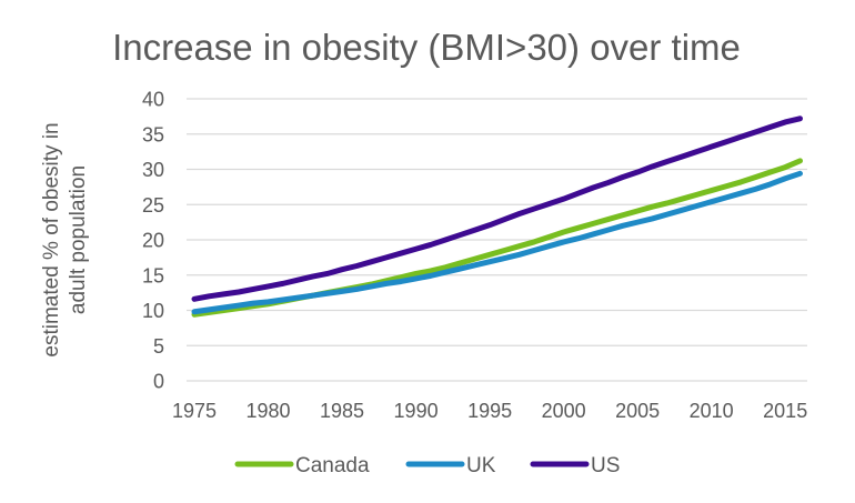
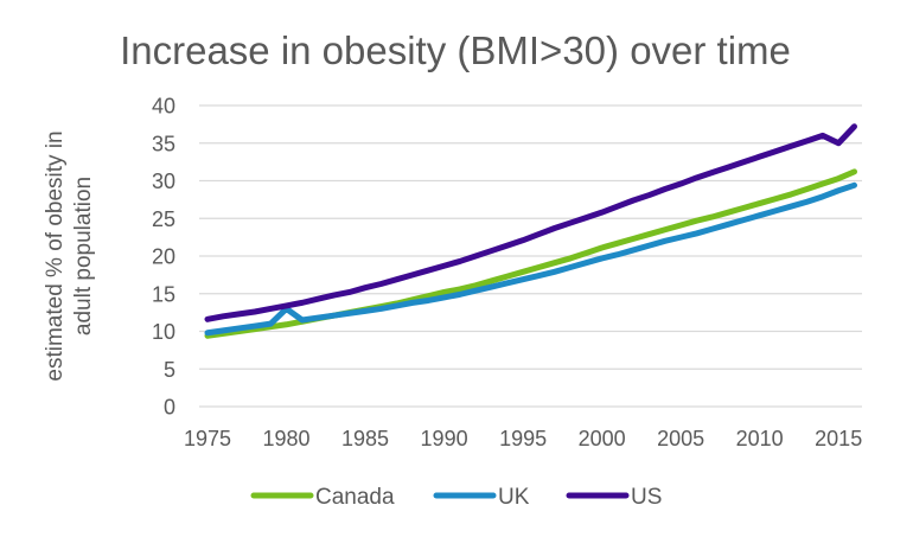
UK/1980: 11 -> 13
US/2015: 37 -> 35
